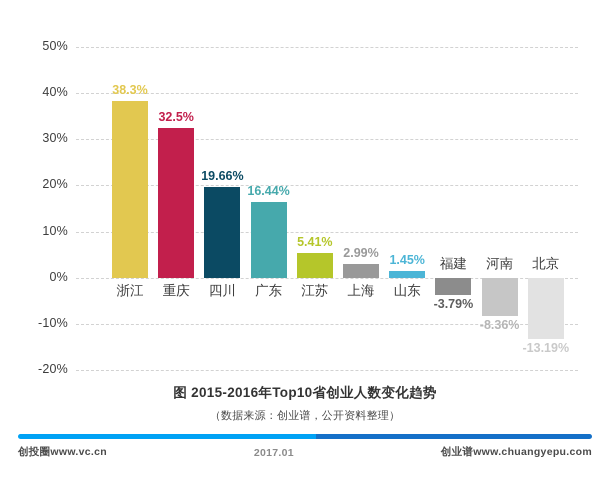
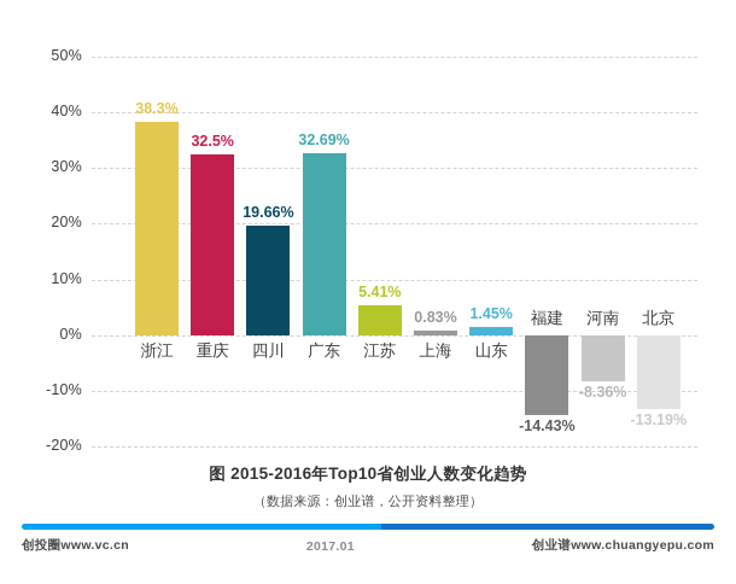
广东: 16.44% -> 32.69%
上海: 2.99% -> 0.83%
福建: -3.79% -> -14.43%
